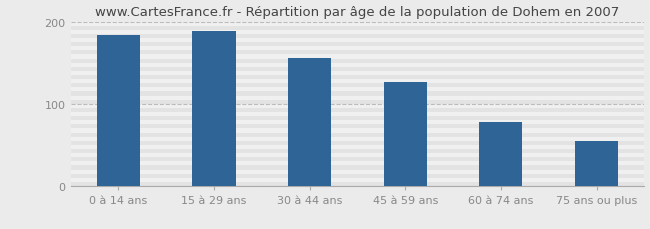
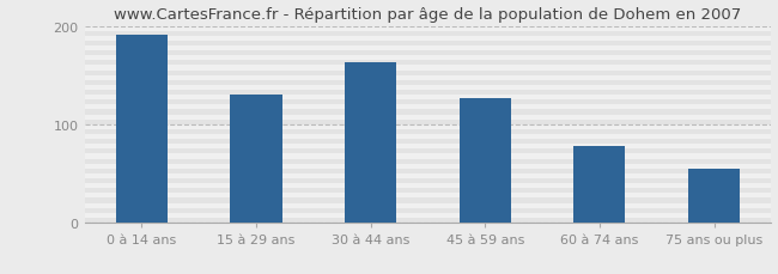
0 à 14 ans: 184 -> 191
15 à 29 ans: 188 -> 130
30 à 44 ans: 156 -> 163
